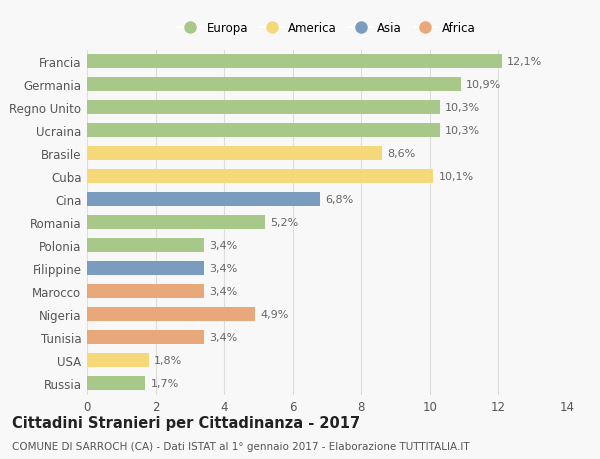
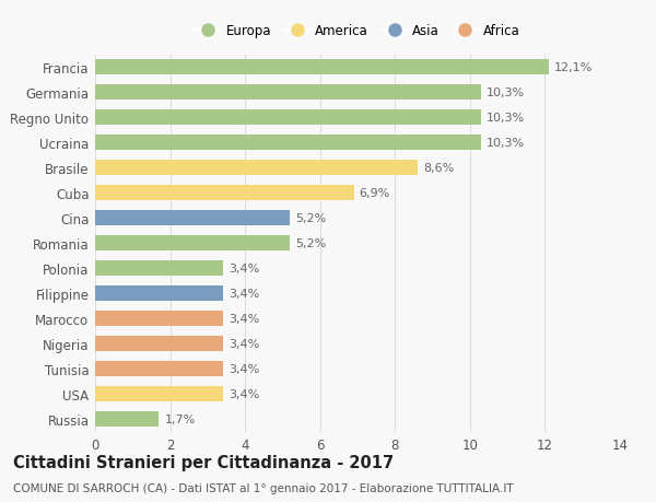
Germania: 10,9% -> 10,3%
Cuba: 10,1% -> 6,9%
Cina: 6,8% -> 5,2%
Nigeria: 4,9% -> 3,4%
USA: 1,8% -> 3,4%
